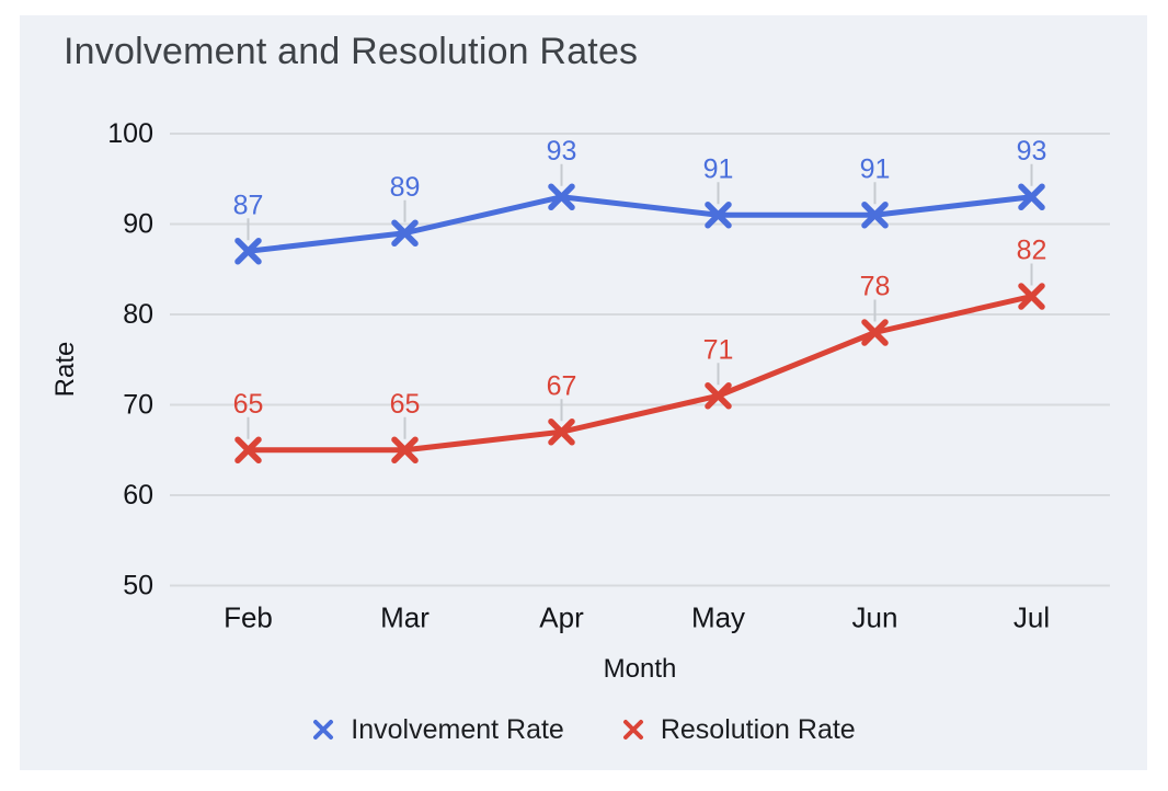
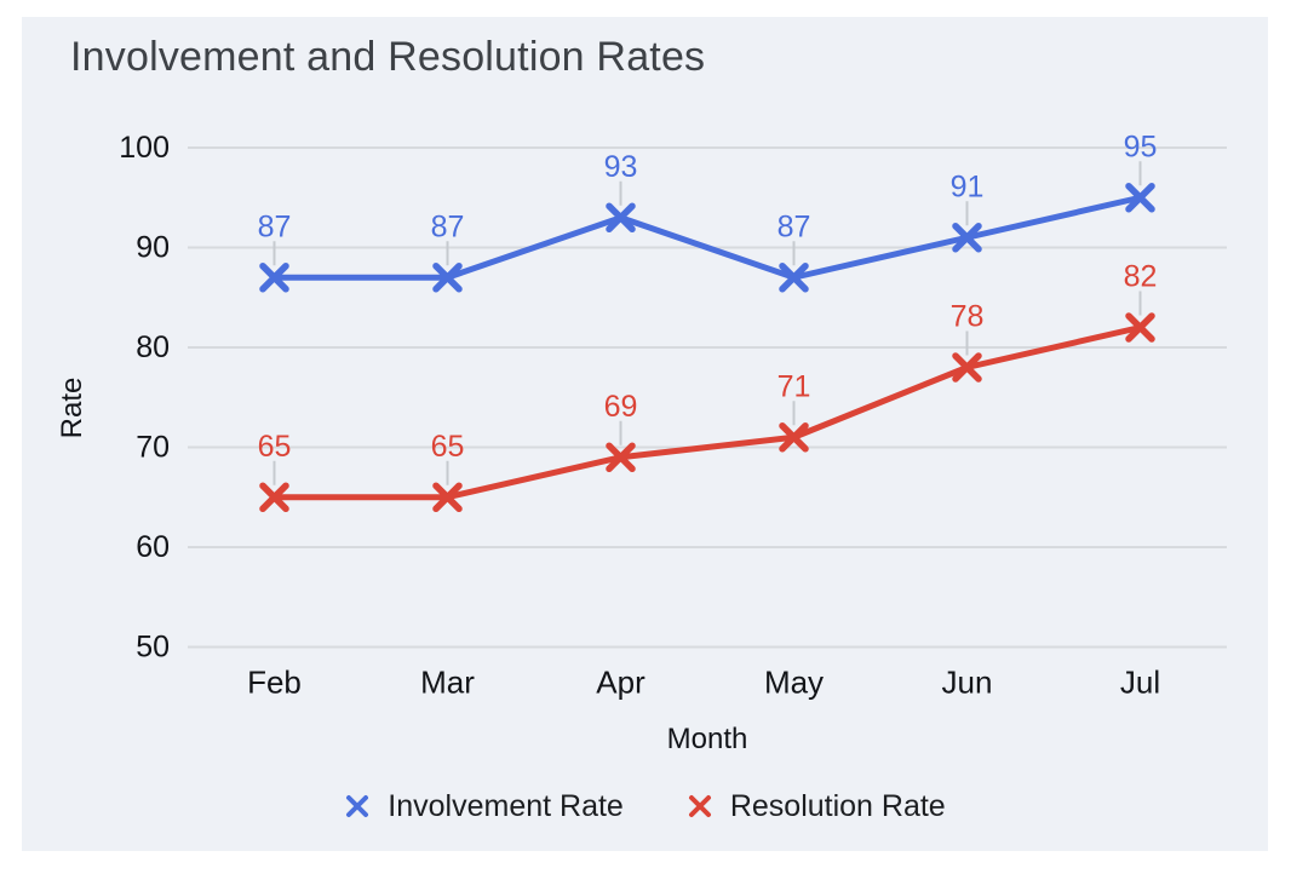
Involvement Rate/Mar: 89 -> 87
Resolution Rate/Apr: 67 -> 69
Involvement Rate/May: 91 -> 87
Involvement Rate/Jul: 93 -> 95
